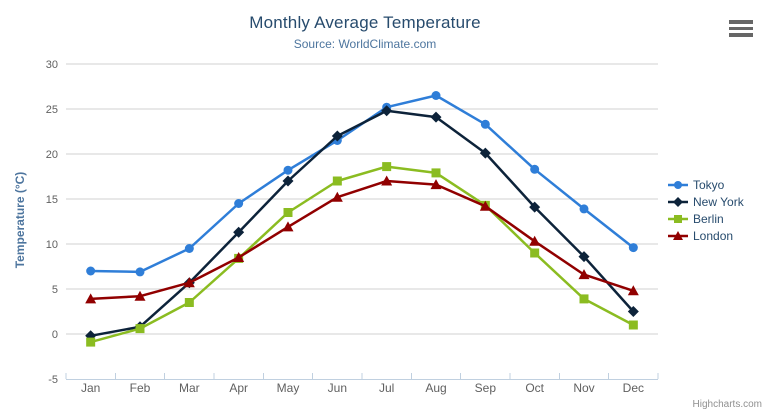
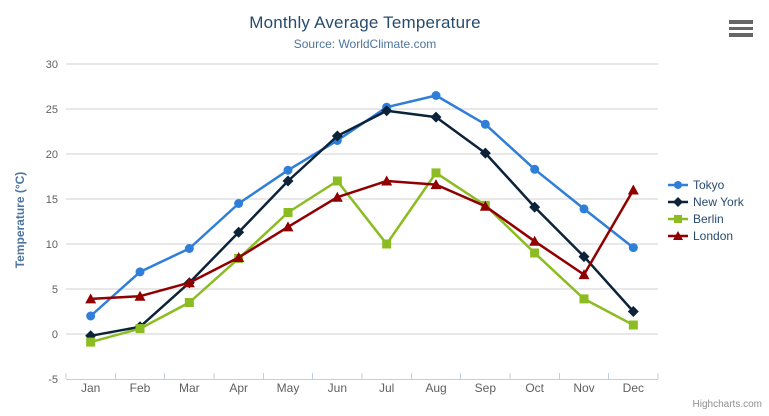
Tokyo/Jan: 7 -> 2
Berlin/Jul: 19 -> 10
London/Dec: 5 -> 16
